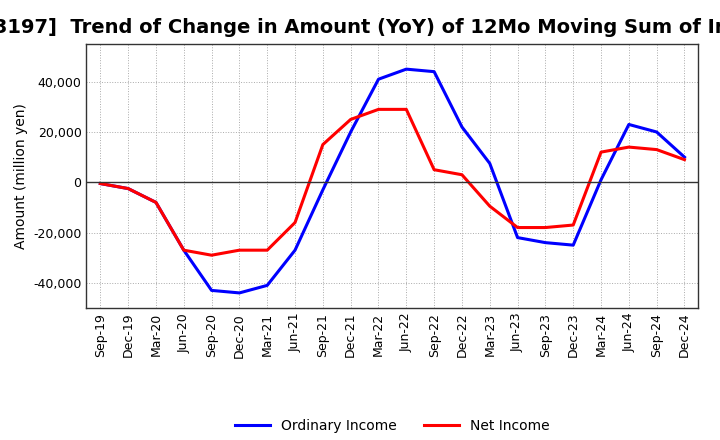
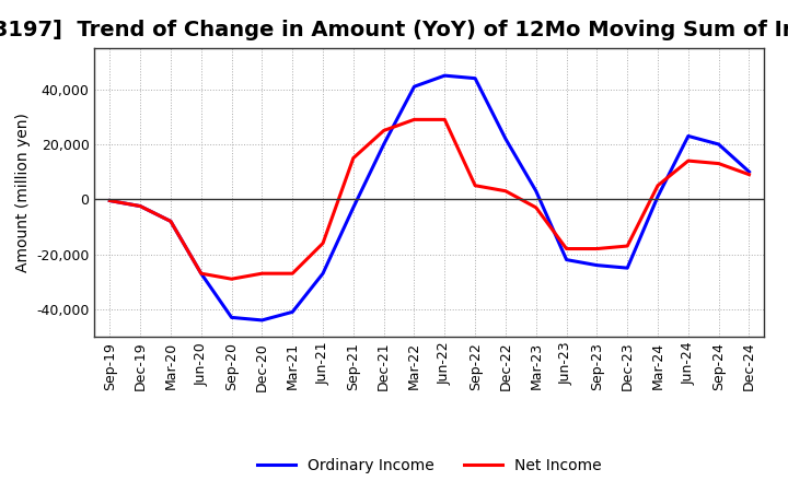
Ordinary Income/Mar-23: 7,500 -> 3,000
Net Income/Mar-23: -9,500 -> -3,000
Net Income/Mar-24: 12,000 -> 5,000
